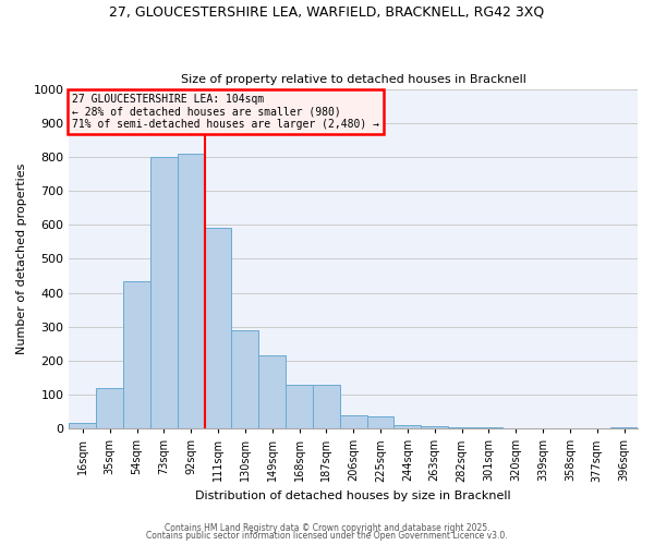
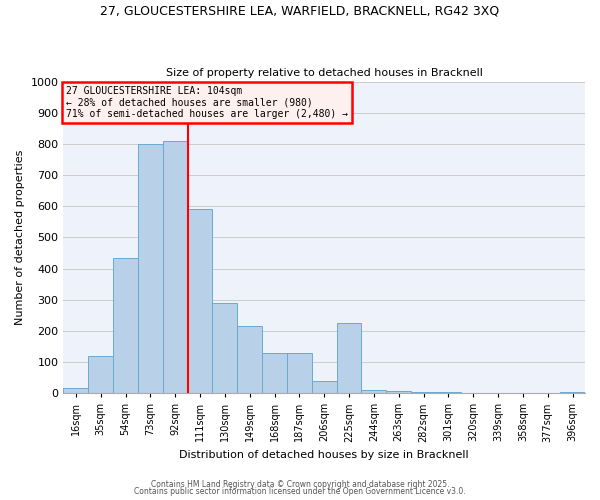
225sqm: 37 -> 225
